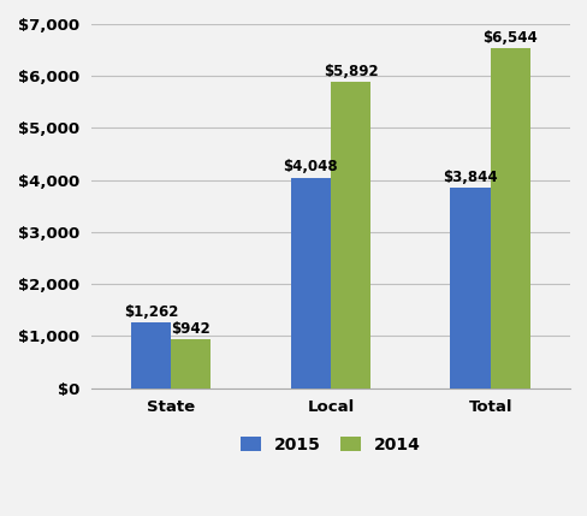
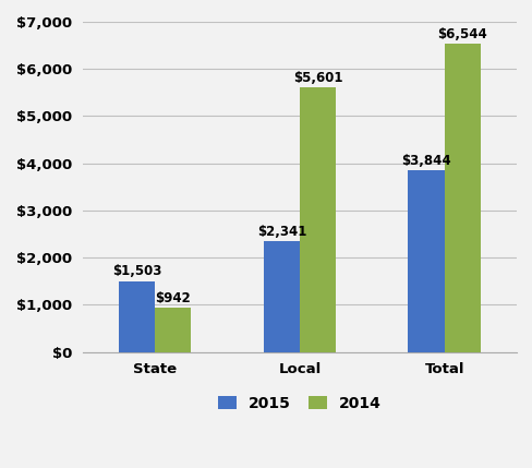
2015/State: $1,262 -> $1,503
2015/Local: $4,048 -> $2,341
2014/Local: $5,892 -> $5,601
